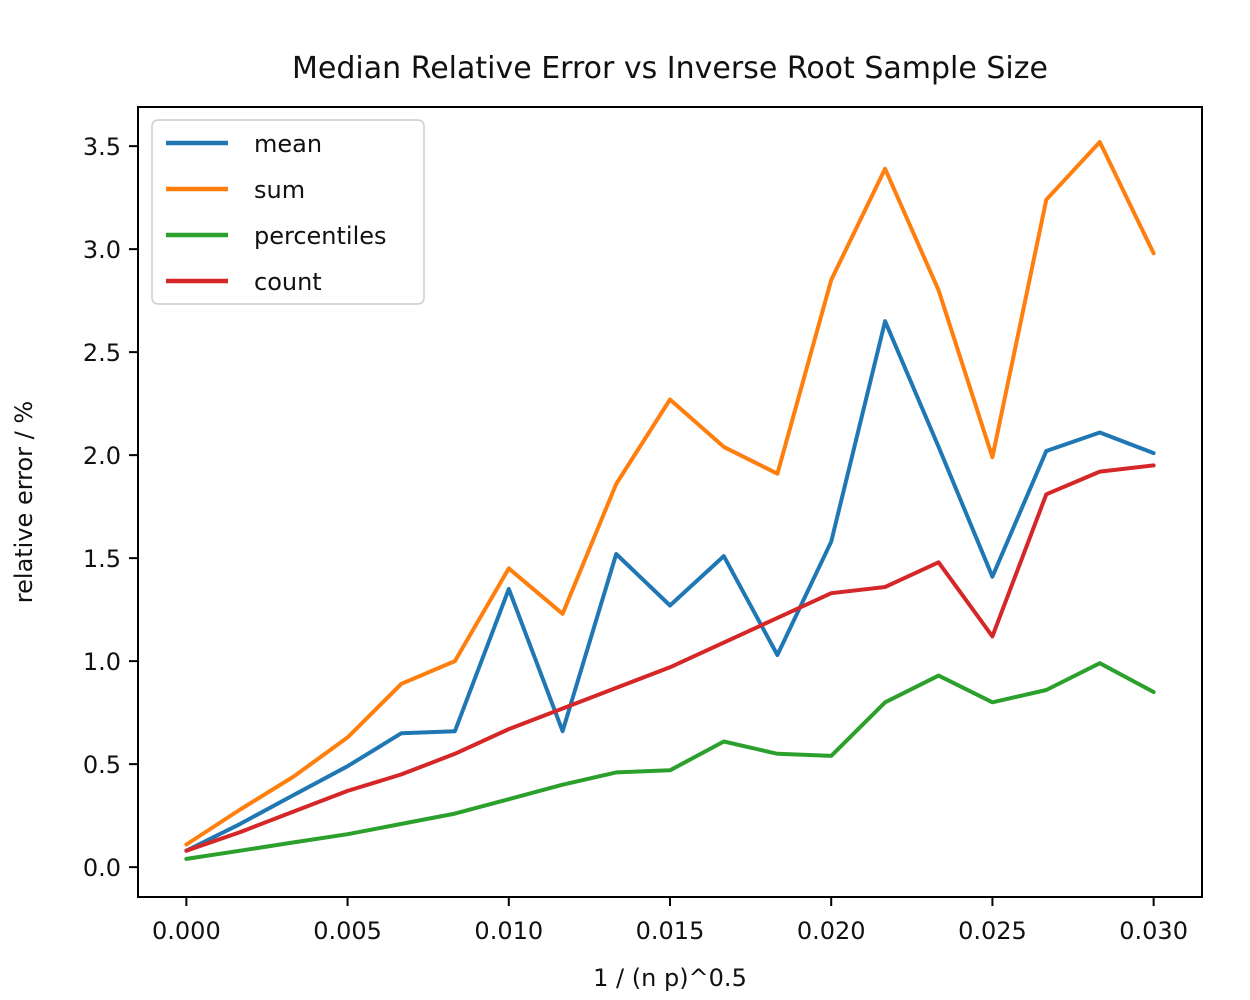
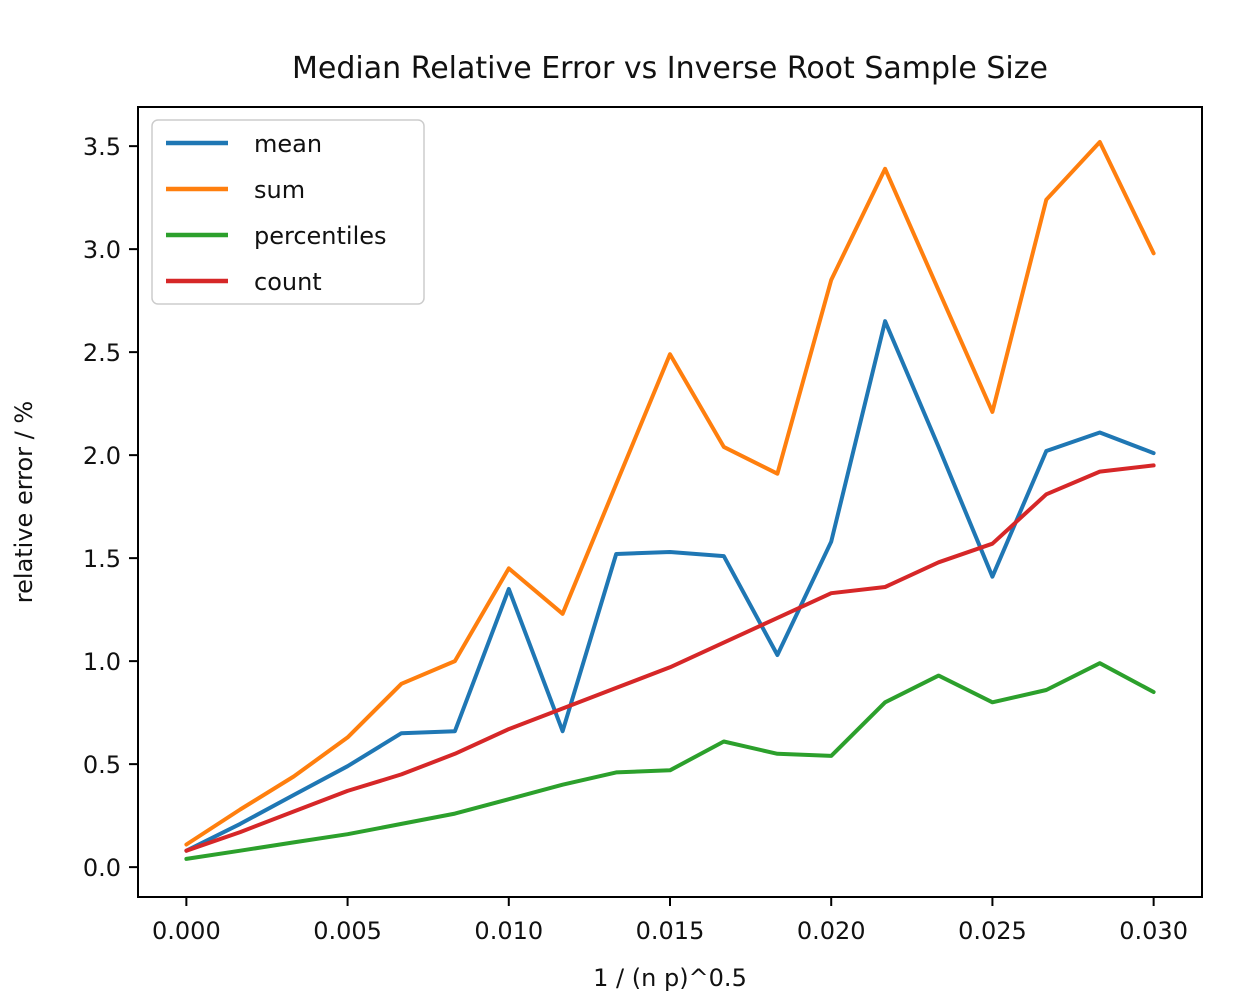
mean/0.015: 1.27 -> 1.53
sum/0.015: 2.27 -> 2.49
sum/0.025: 1.99 -> 2.21
count/0.025: 1.12 -> 1.57
